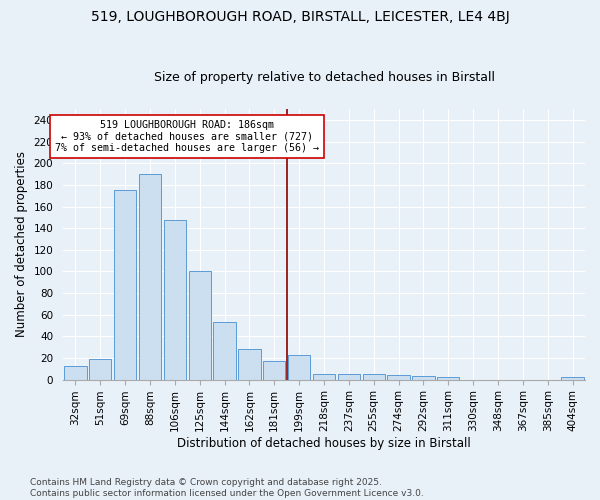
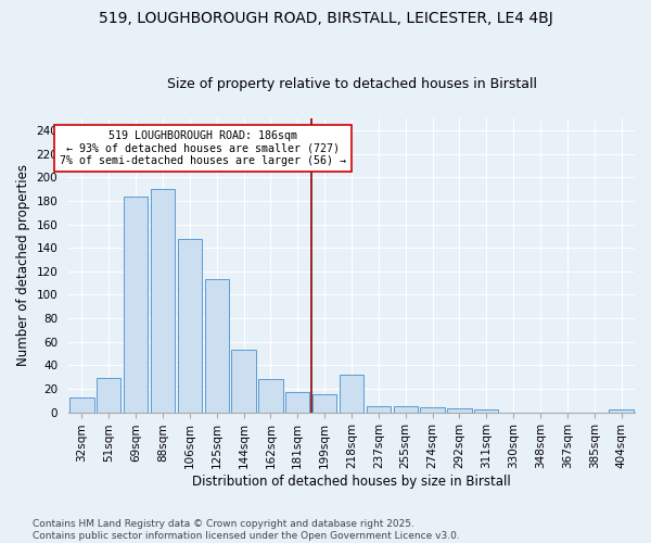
51sqm: 19 -> 29
69sqm: 175 -> 184
125sqm: 100 -> 113
199sqm: 23 -> 15
218sqm: 5 -> 32
